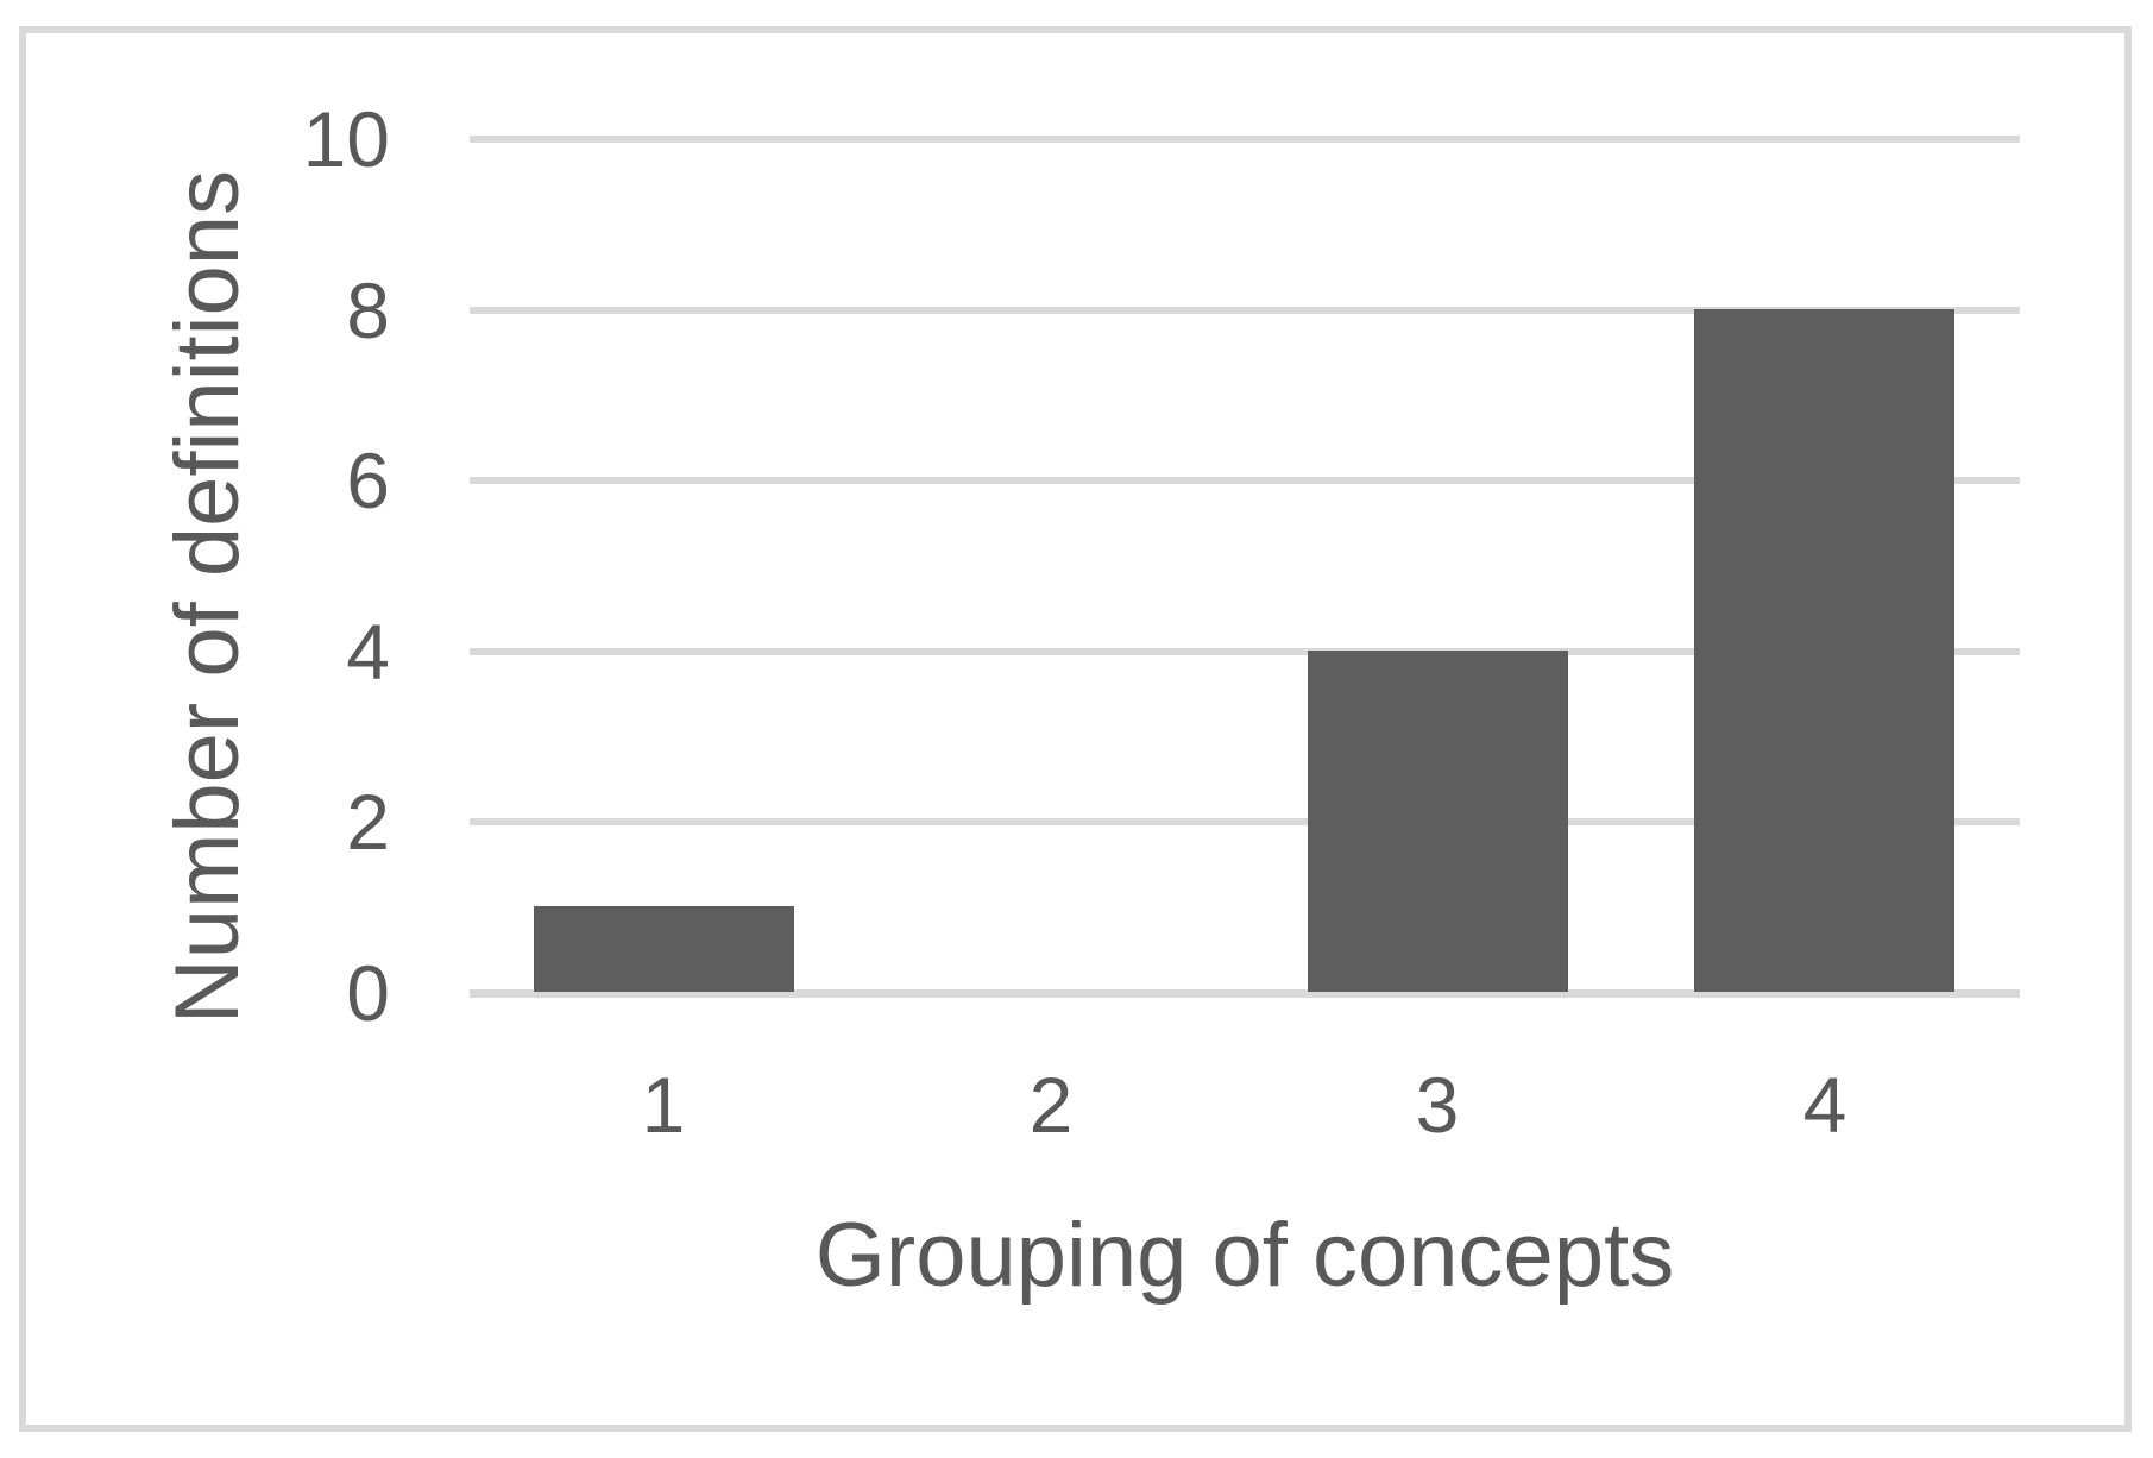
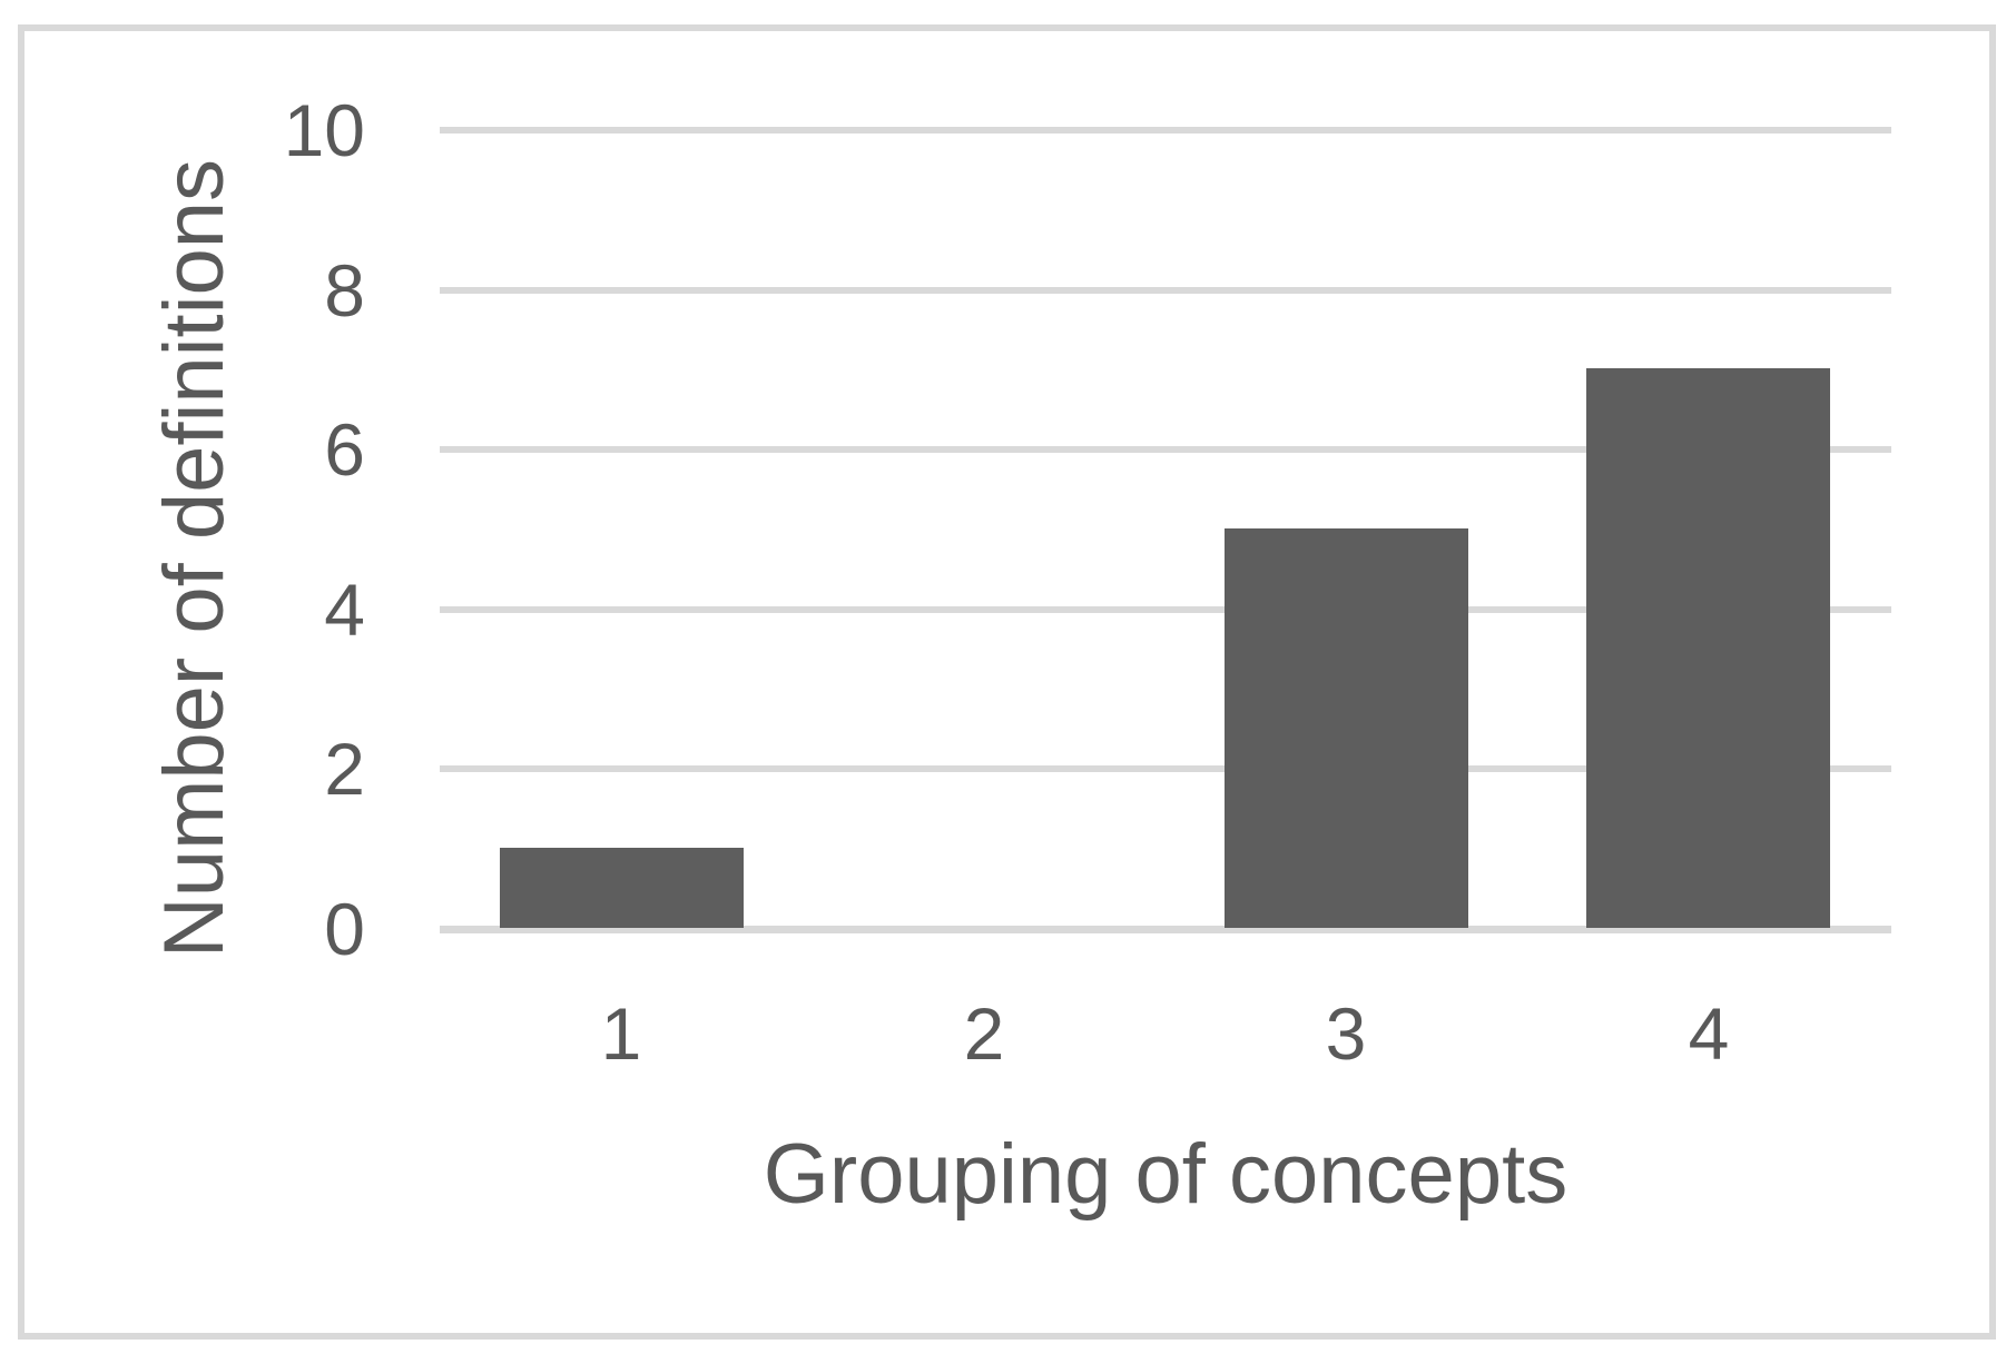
3: 4 -> 5
4: 8 -> 7
